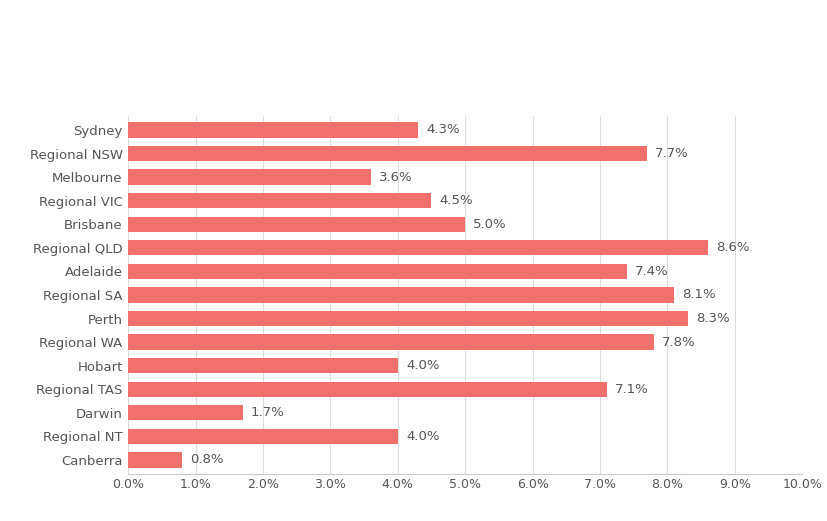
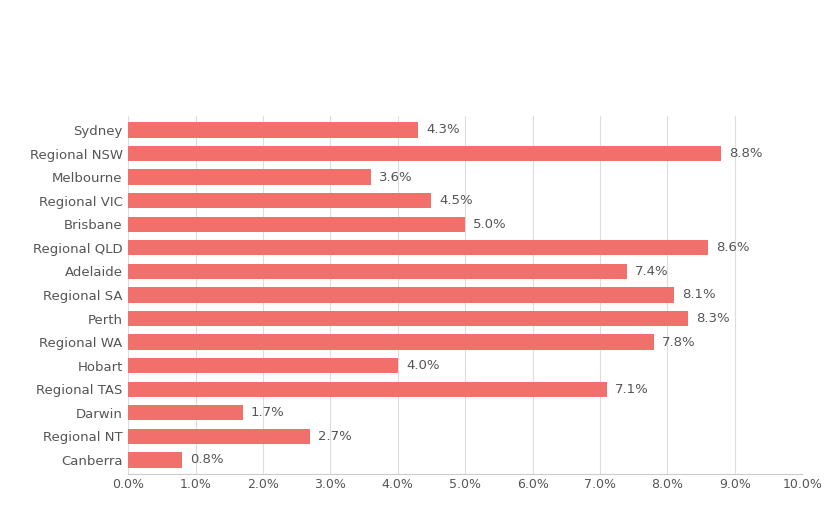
Regional NSW: 7.7% -> 8.8%
Regional NT: 4.0% -> 2.7%
